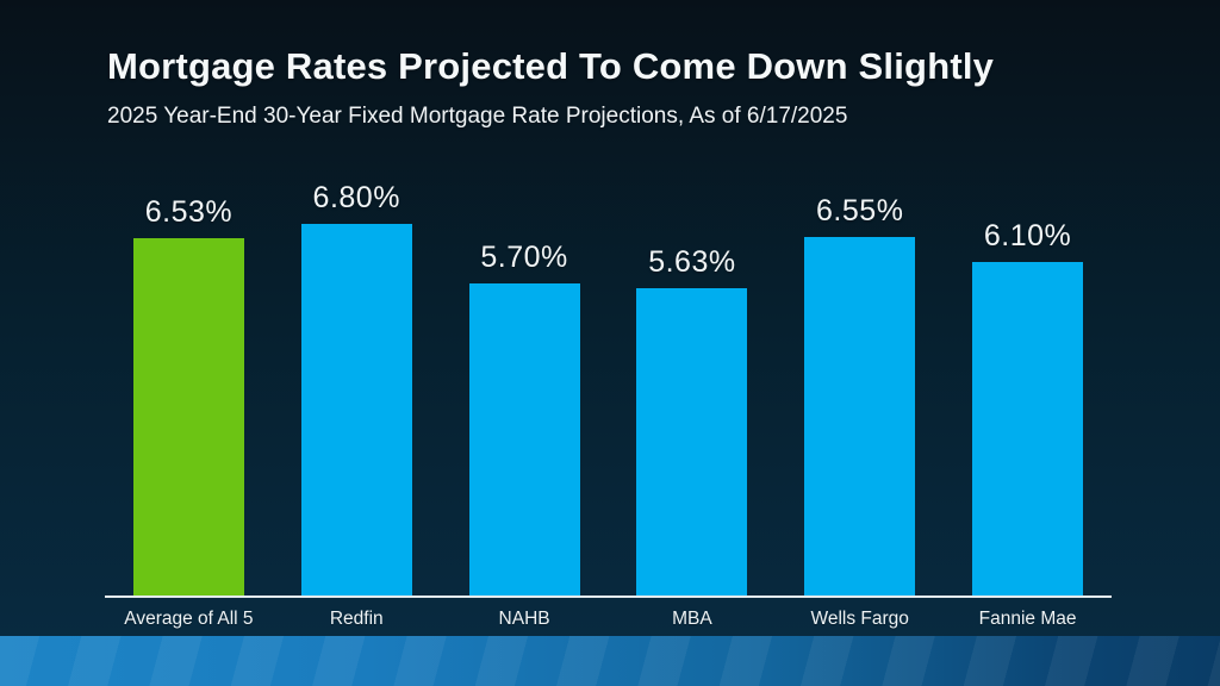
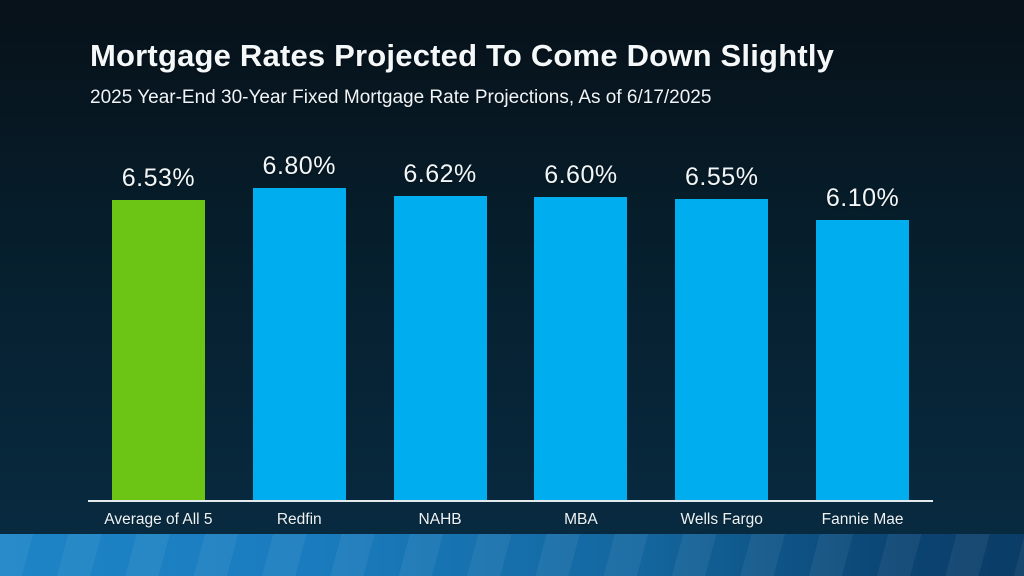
NAHB: 5.70% -> 6.62%
MBA: 5.63% -> 6.60%
